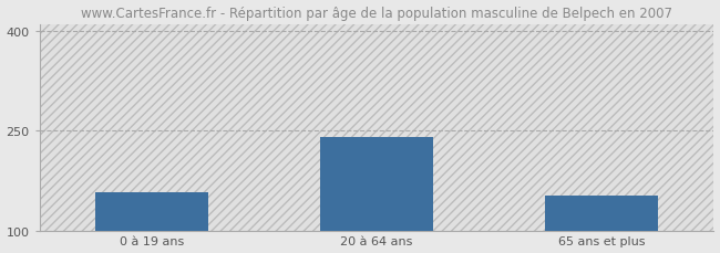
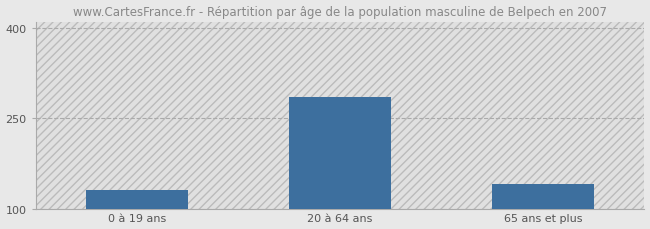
0 à 19 ans: 158 -> 130
20 à 64 ans: 240 -> 285
65 ans et plus: 152 -> 140
